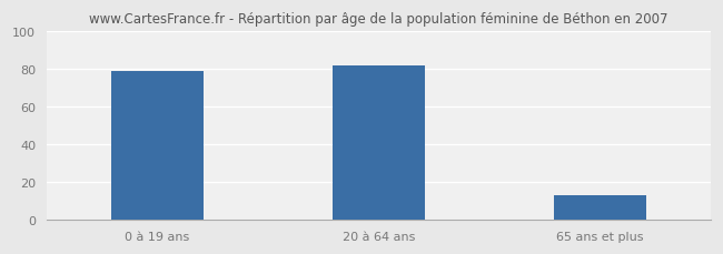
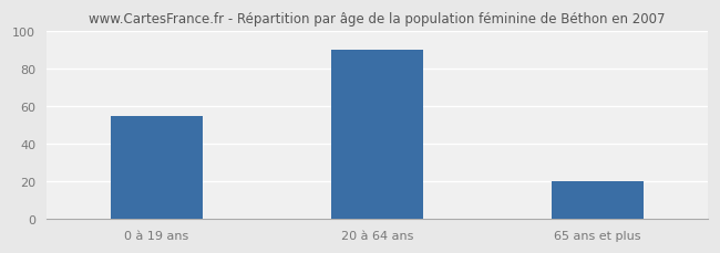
0 à 19 ans: 79 -> 55
20 à 64 ans: 82 -> 90
65 ans et plus: 13 -> 20
